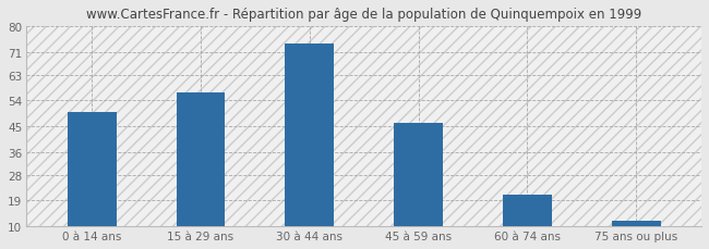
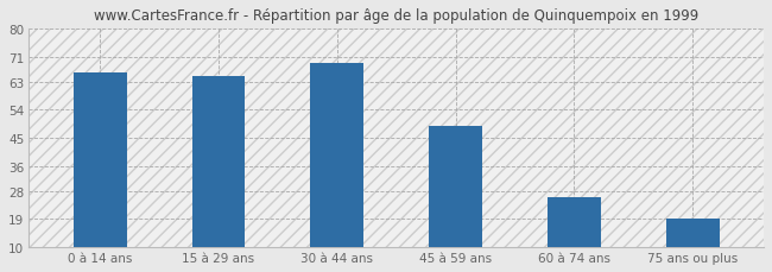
0 à 14 ans: 50 -> 66
15 à 29 ans: 57 -> 65
30 à 44 ans: 74 -> 69
45 à 59 ans: 46 -> 49
60 à 74 ans: 21 -> 26
75 ans ou plus: 12 -> 19
